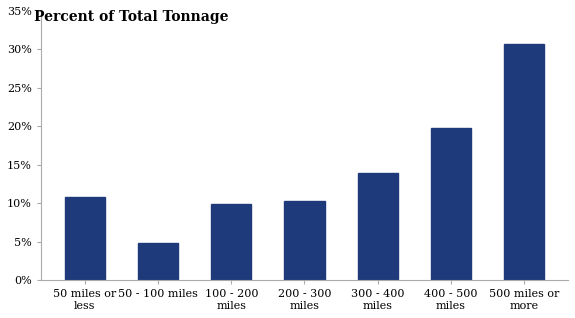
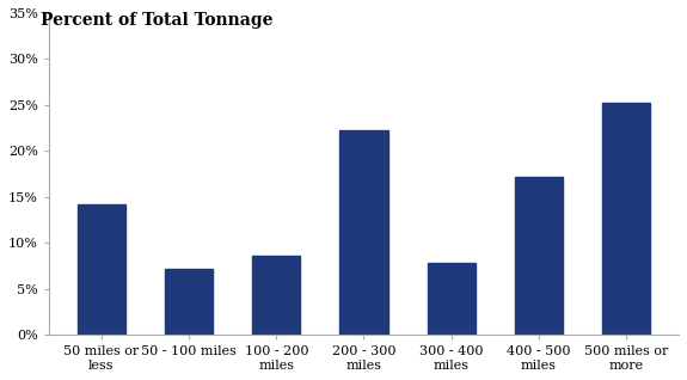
50 miles or less: 10.8% -> 14.2%
50 - 100 miles: 4.9% -> 7.2%
100 - 200 miles: 9.9% -> 8.6%
200 - 300 miles: 10.3% -> 22.2%
300 - 400 miles: 14.0% -> 7.8%
400 - 500 miles: 19.8% -> 17.2%
500 miles or more: 30.7% -> 25.2%
